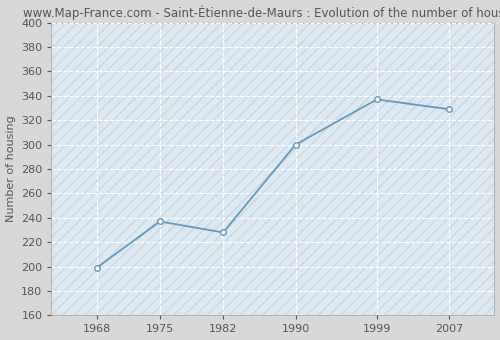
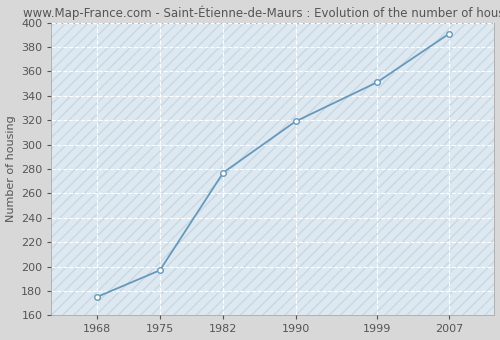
1968: 199 -> 175
1975: 237 -> 197
1982: 228 -> 277
1990: 300 -> 319
1999: 337 -> 351
2007: 329 -> 391
